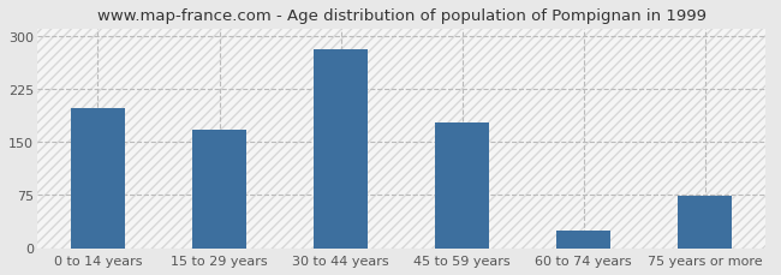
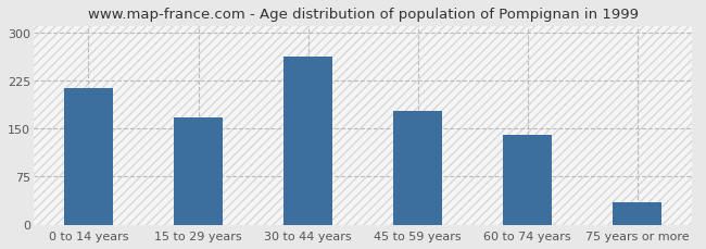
0 to 14 years: 198 -> 213
30 to 44 years: 282 -> 262
60 to 74 years: 24 -> 140
75 years or more: 74 -> 35
